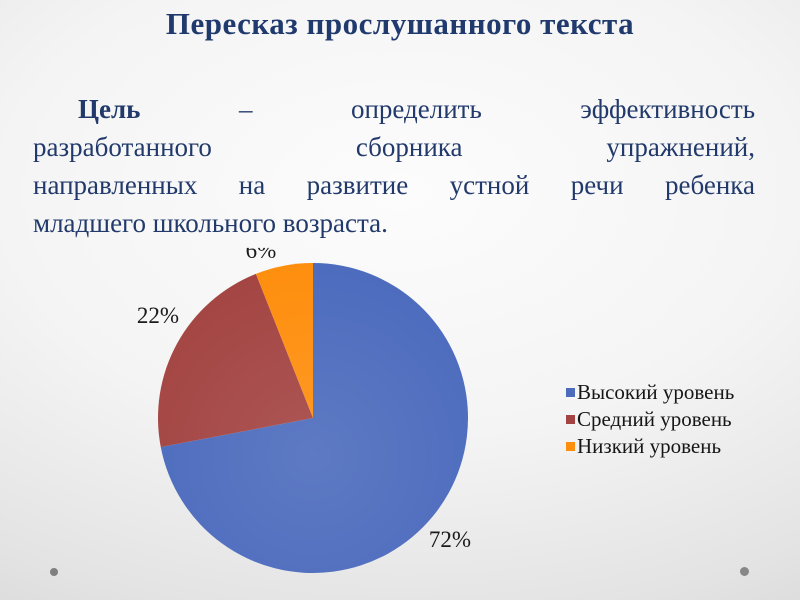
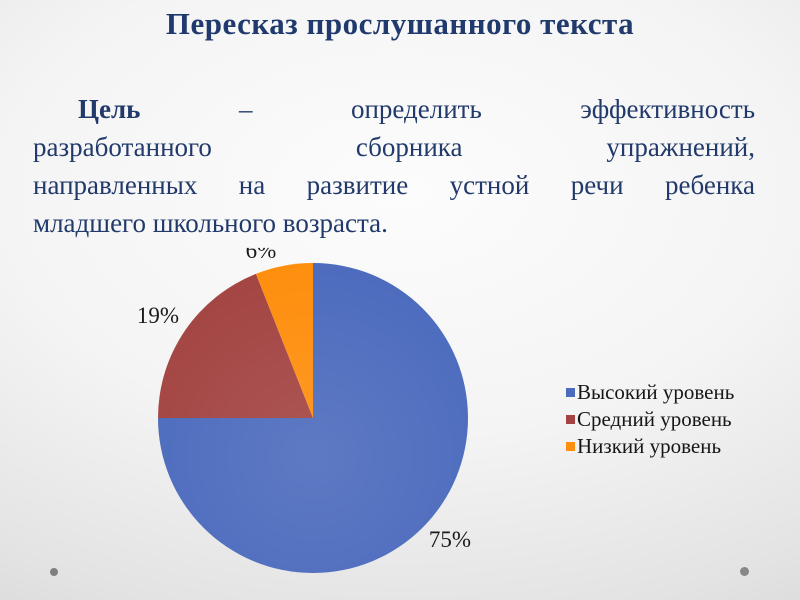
Высокий уровень: 72% -> 75%
Средний уровень: 22% -> 19%
